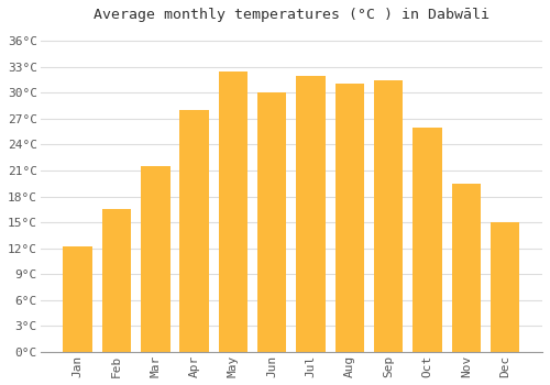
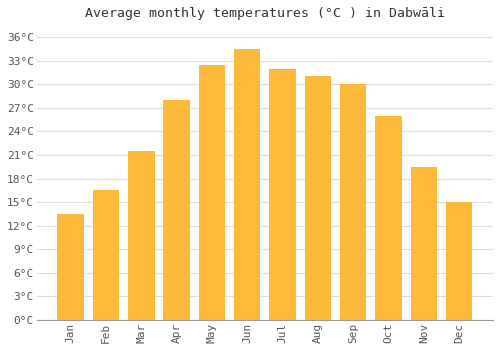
Jan: 12.2°C -> 13.5°C
Jun: 30.0°C -> 34.5°C
Sep: 31.4°C -> 30.0°C
